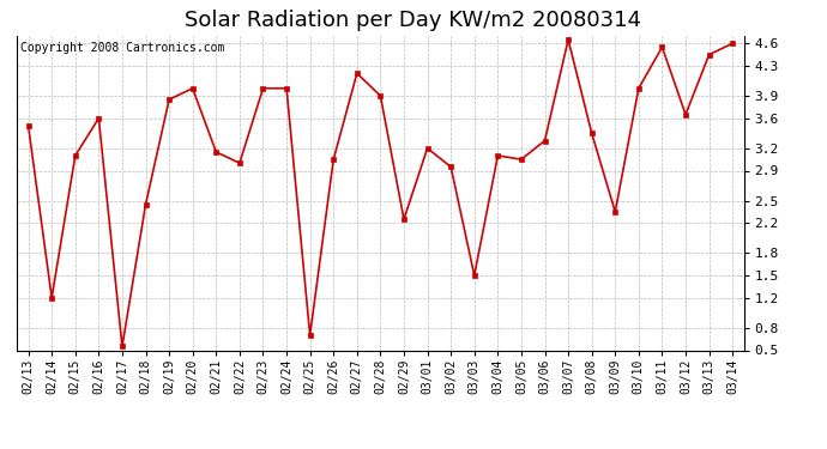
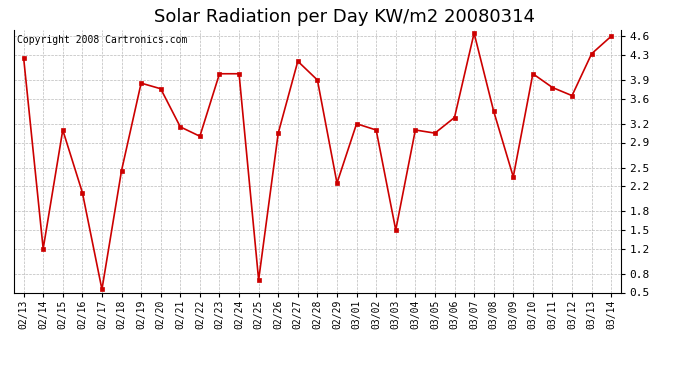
02/13: 3.50 -> 4.26
02/16: 3.60 -> 2.10
02/20: 4.00 -> 3.76
03/02: 2.95 -> 3.10
03/11: 4.55 -> 3.78
03/13: 4.45 -> 4.32
